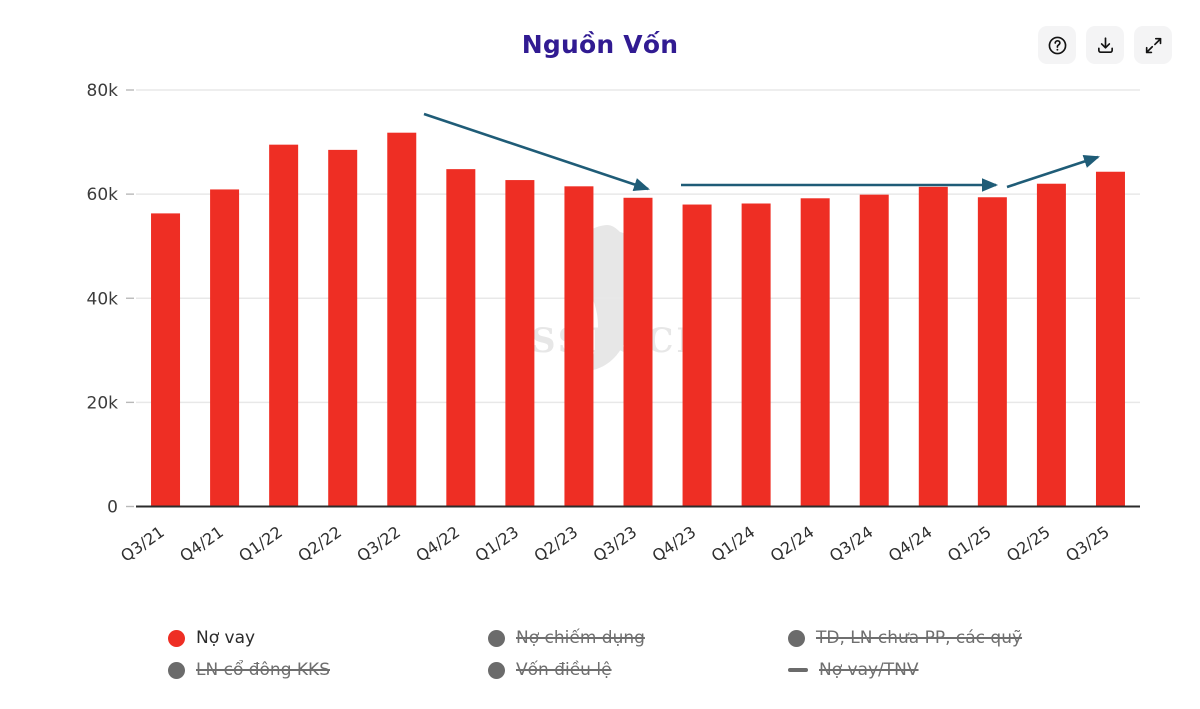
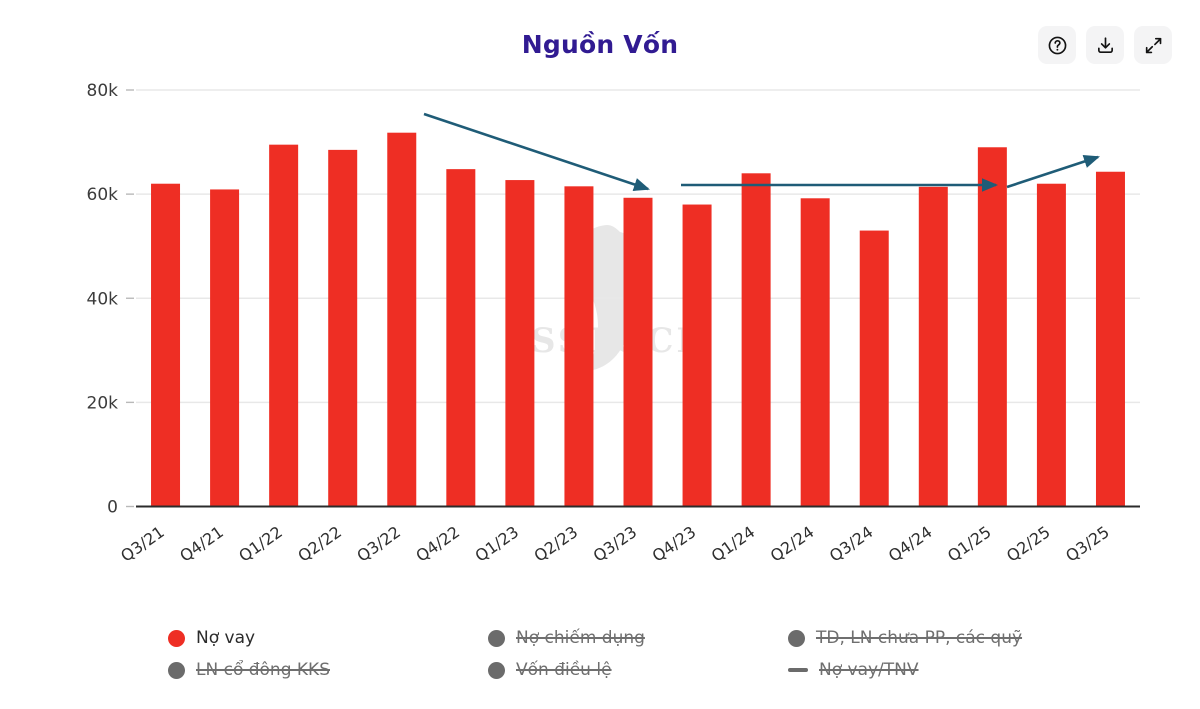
Q3/21: 56k -> 62k
Q1/24: 58k -> 64k
Q3/24: 60k -> 53k
Q1/25: 59k -> 69k
